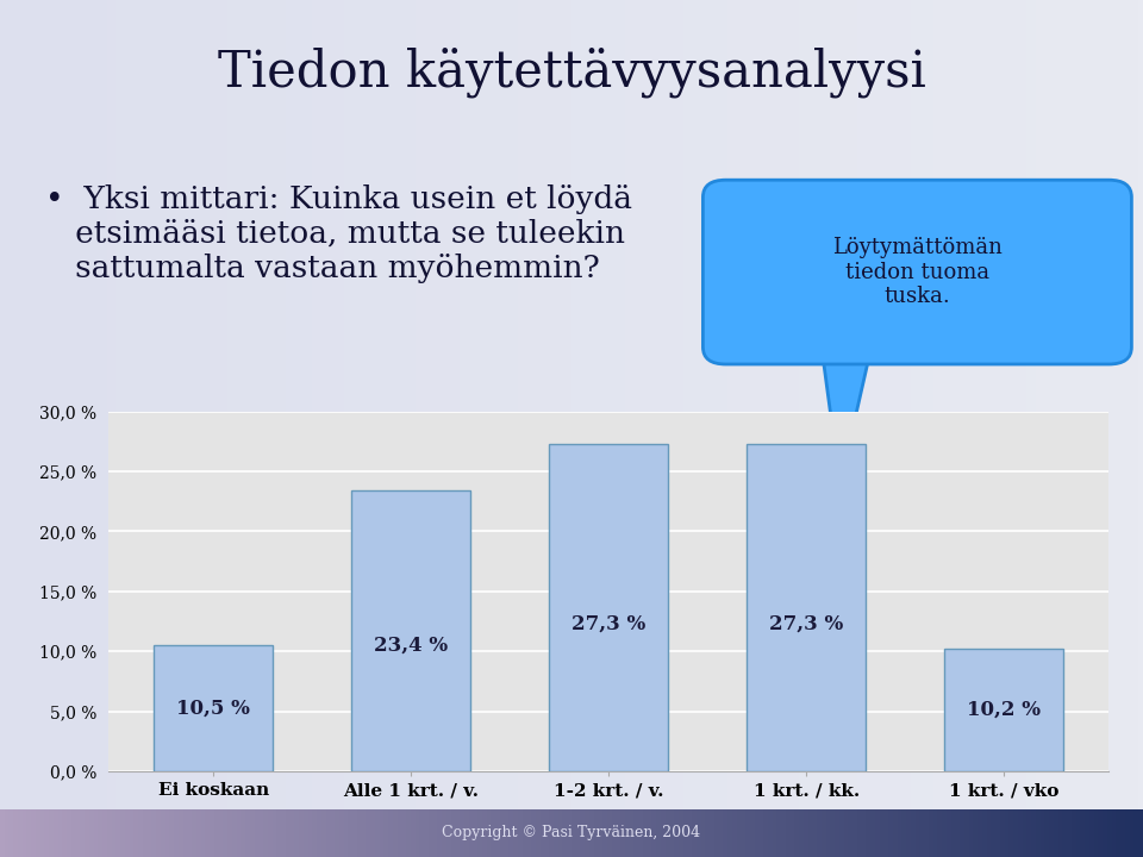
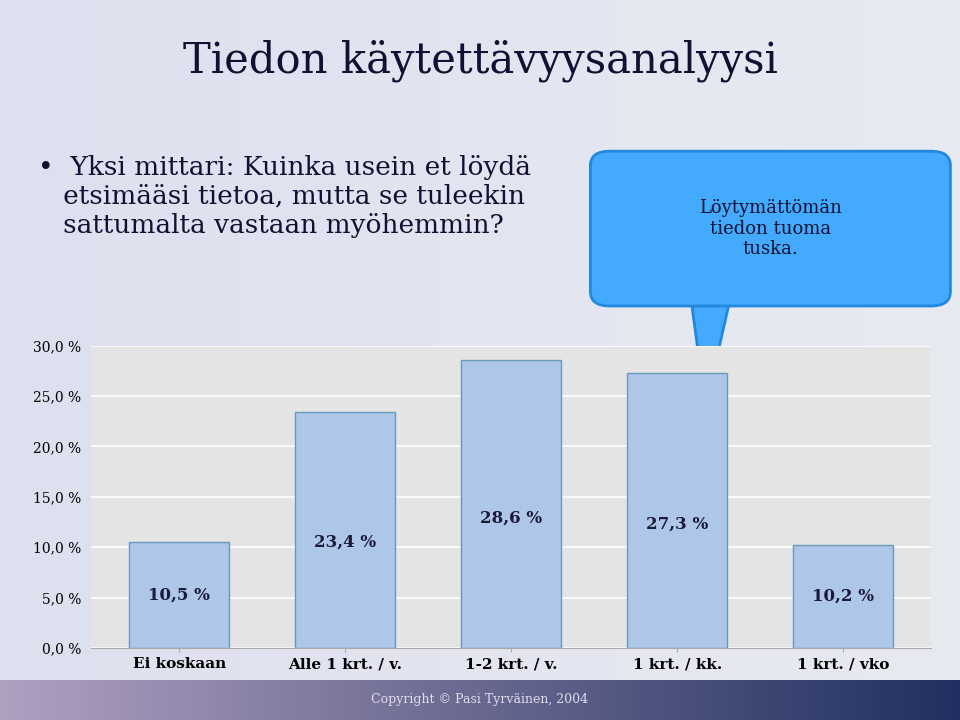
1-2 krt. / v.: 27,3 -> 28,6
